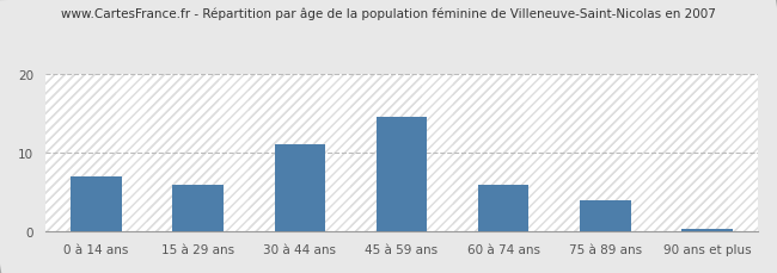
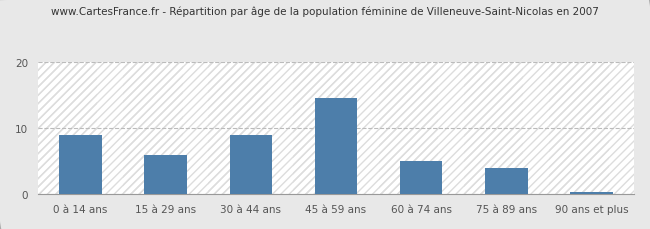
0 à 14 ans: 7.0 -> 9.0
30 à 44 ans: 11.0 -> 9.0
60 à 74 ans: 6.0 -> 5.0
